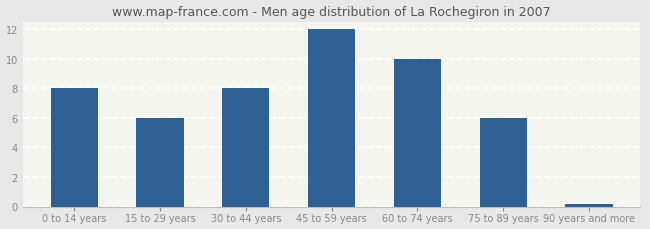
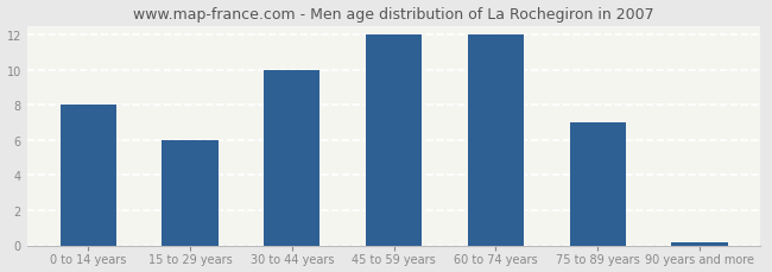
30 to 44 years: 8.0 -> 10.0
60 to 74 years: 10.0 -> 12.0
75 to 89 years: 6.0 -> 7.0
